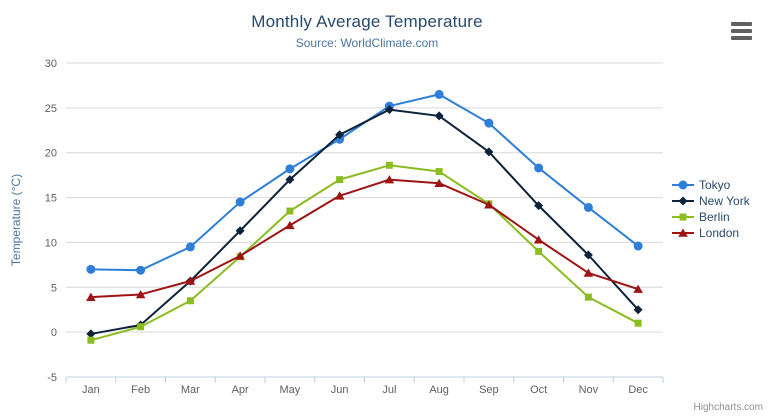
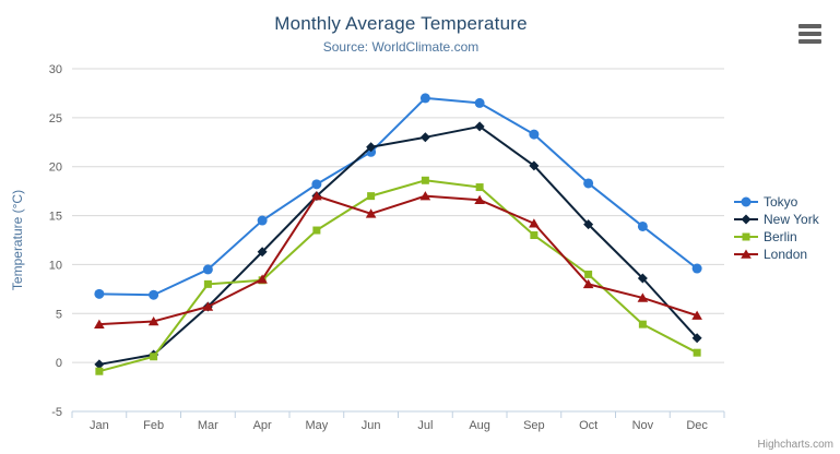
Berlin/Mar: 4 -> 8
London/May: 12 -> 17
Tokyo/Jul: 25 -> 27
New York/Jul: 25 -> 23
Berlin/Sep: 14 -> 13
London/Oct: 10 -> 8
